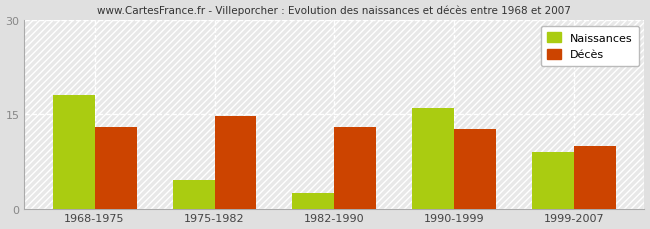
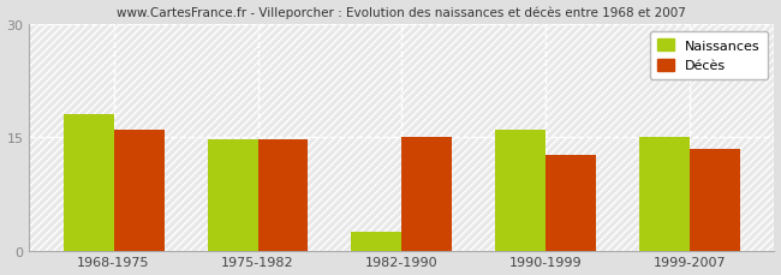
Décès/1968-1975: 13.0 -> 16.0
Naissances/1975-1982: 4.6 -> 14.7
Décès/1982-1990: 13.0 -> 15.0
Naissances/1999-2007: 9.0 -> 15.0
Décès/1999-2007: 10.0 -> 13.5
